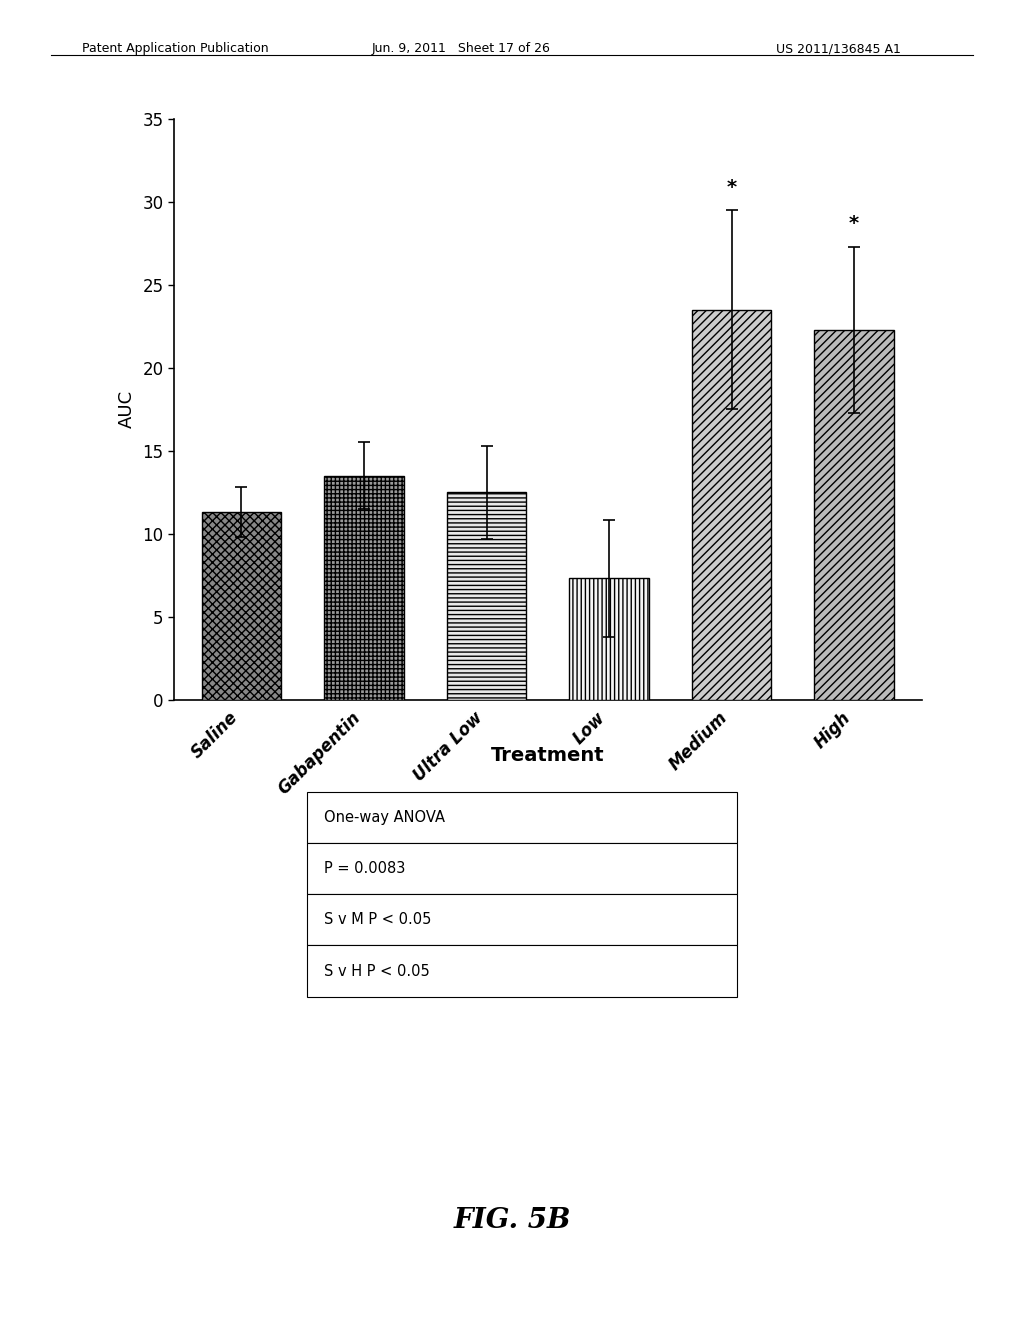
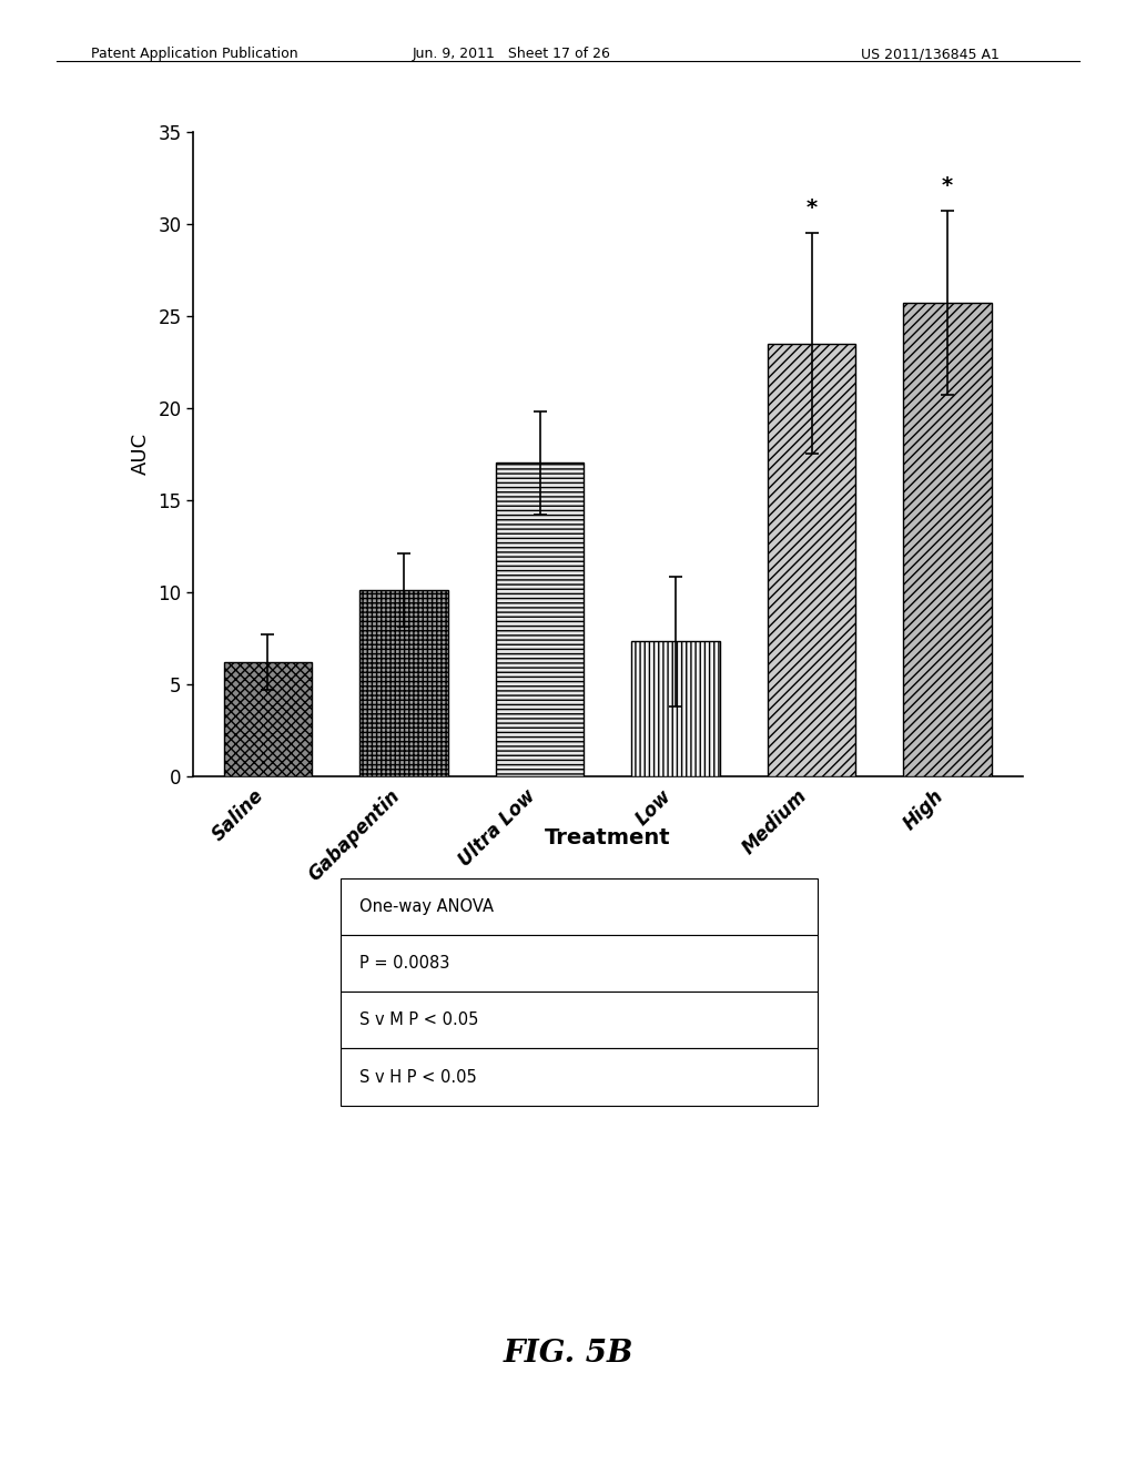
Saline: 11.3 -> 6.2
Gabapentin: 13.5 -> 10.1
Ultra Low: 12.5 -> 17.0
High: 22.3 -> 25.7
